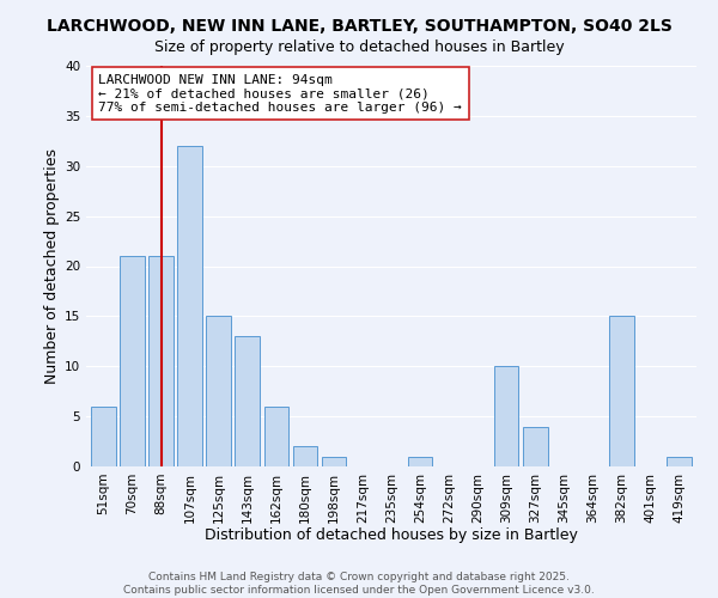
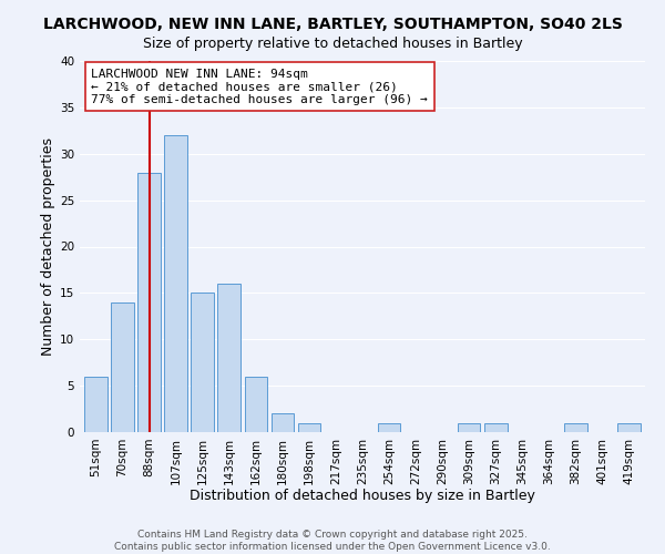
70sqm: 21 -> 14
88sqm: 21 -> 28
143sqm: 13 -> 16
309sqm: 10 -> 1
327sqm: 4 -> 1
382sqm: 15 -> 1
